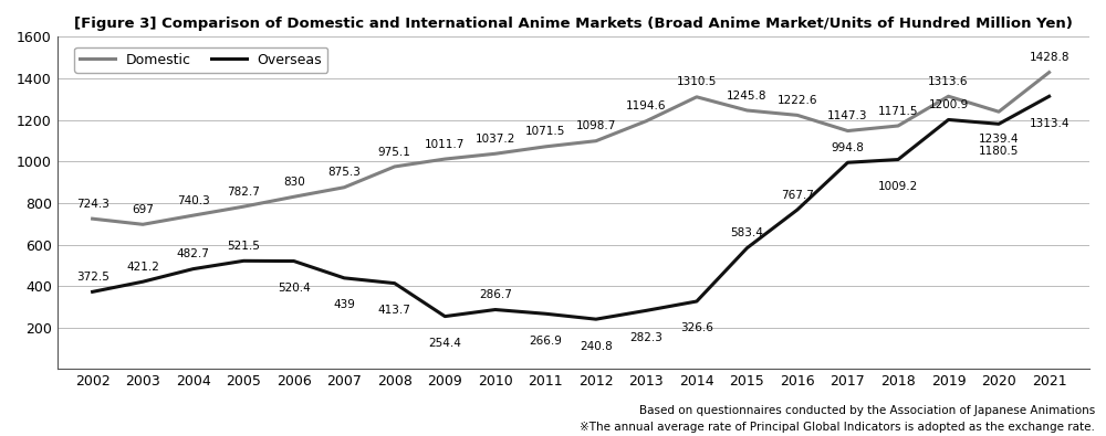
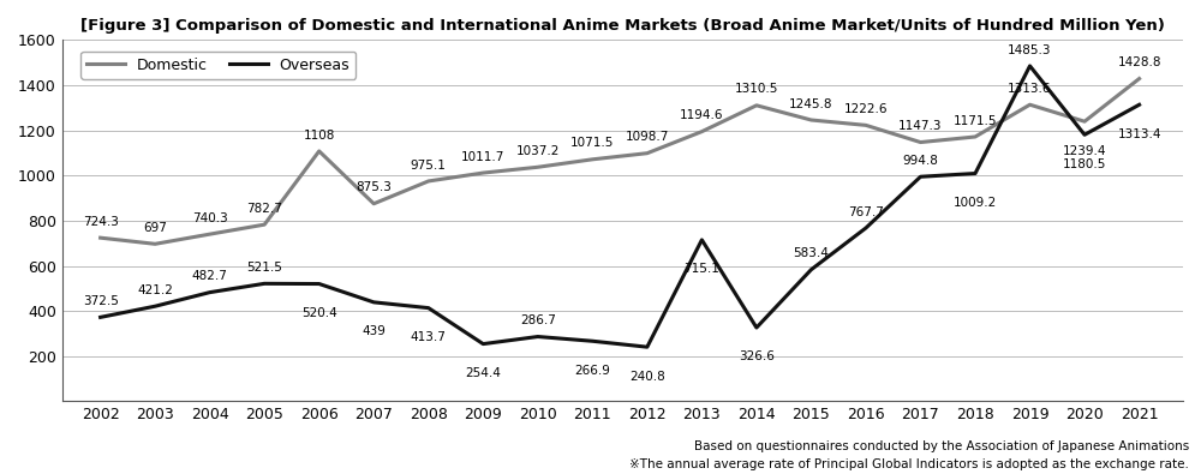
Domestic/2006: 830 -> 1108
Overseas/2013: 282.3 -> 715.1
Overseas/2019: 1200.9 -> 1485.3
